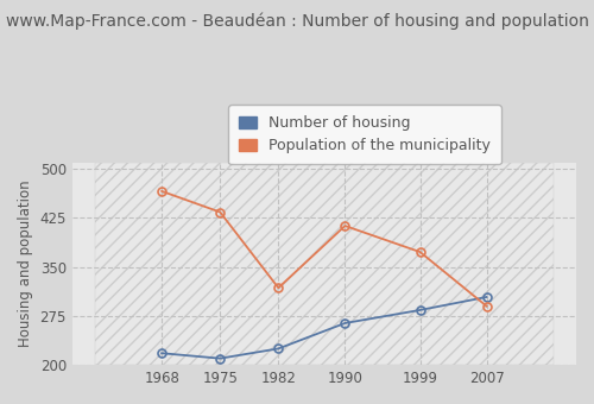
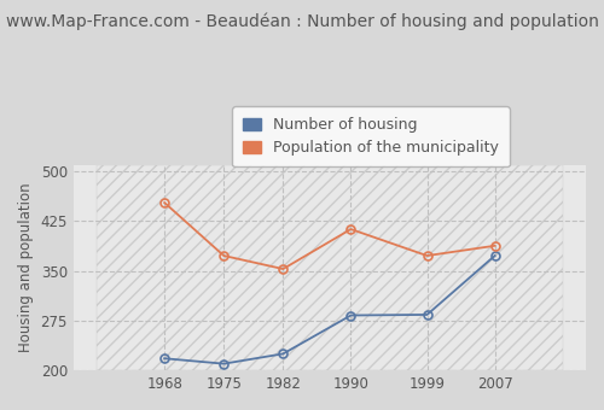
Population of the municipality/1968: 466 -> 453
Population of the municipality/1975: 434 -> 373
Population of the municipality/1982: 318 -> 353
Number of housing/1990: 264 -> 283
Number of housing/2007: 304 -> 373
Population of the municipality/2007: 290 -> 388
